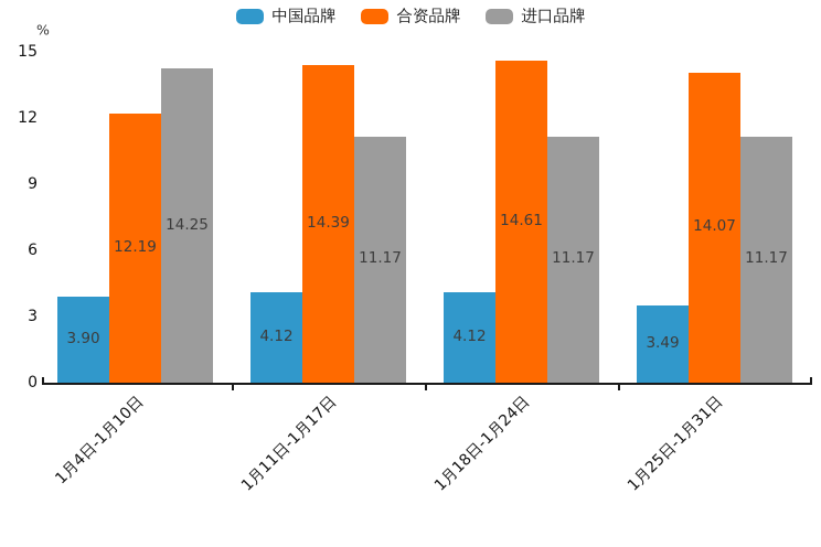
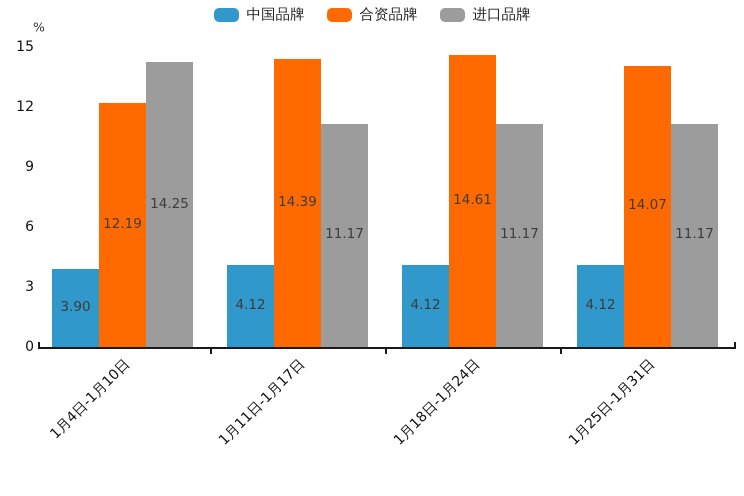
中国品牌/1月25日-1月31日: 3.49 -> 4.12
